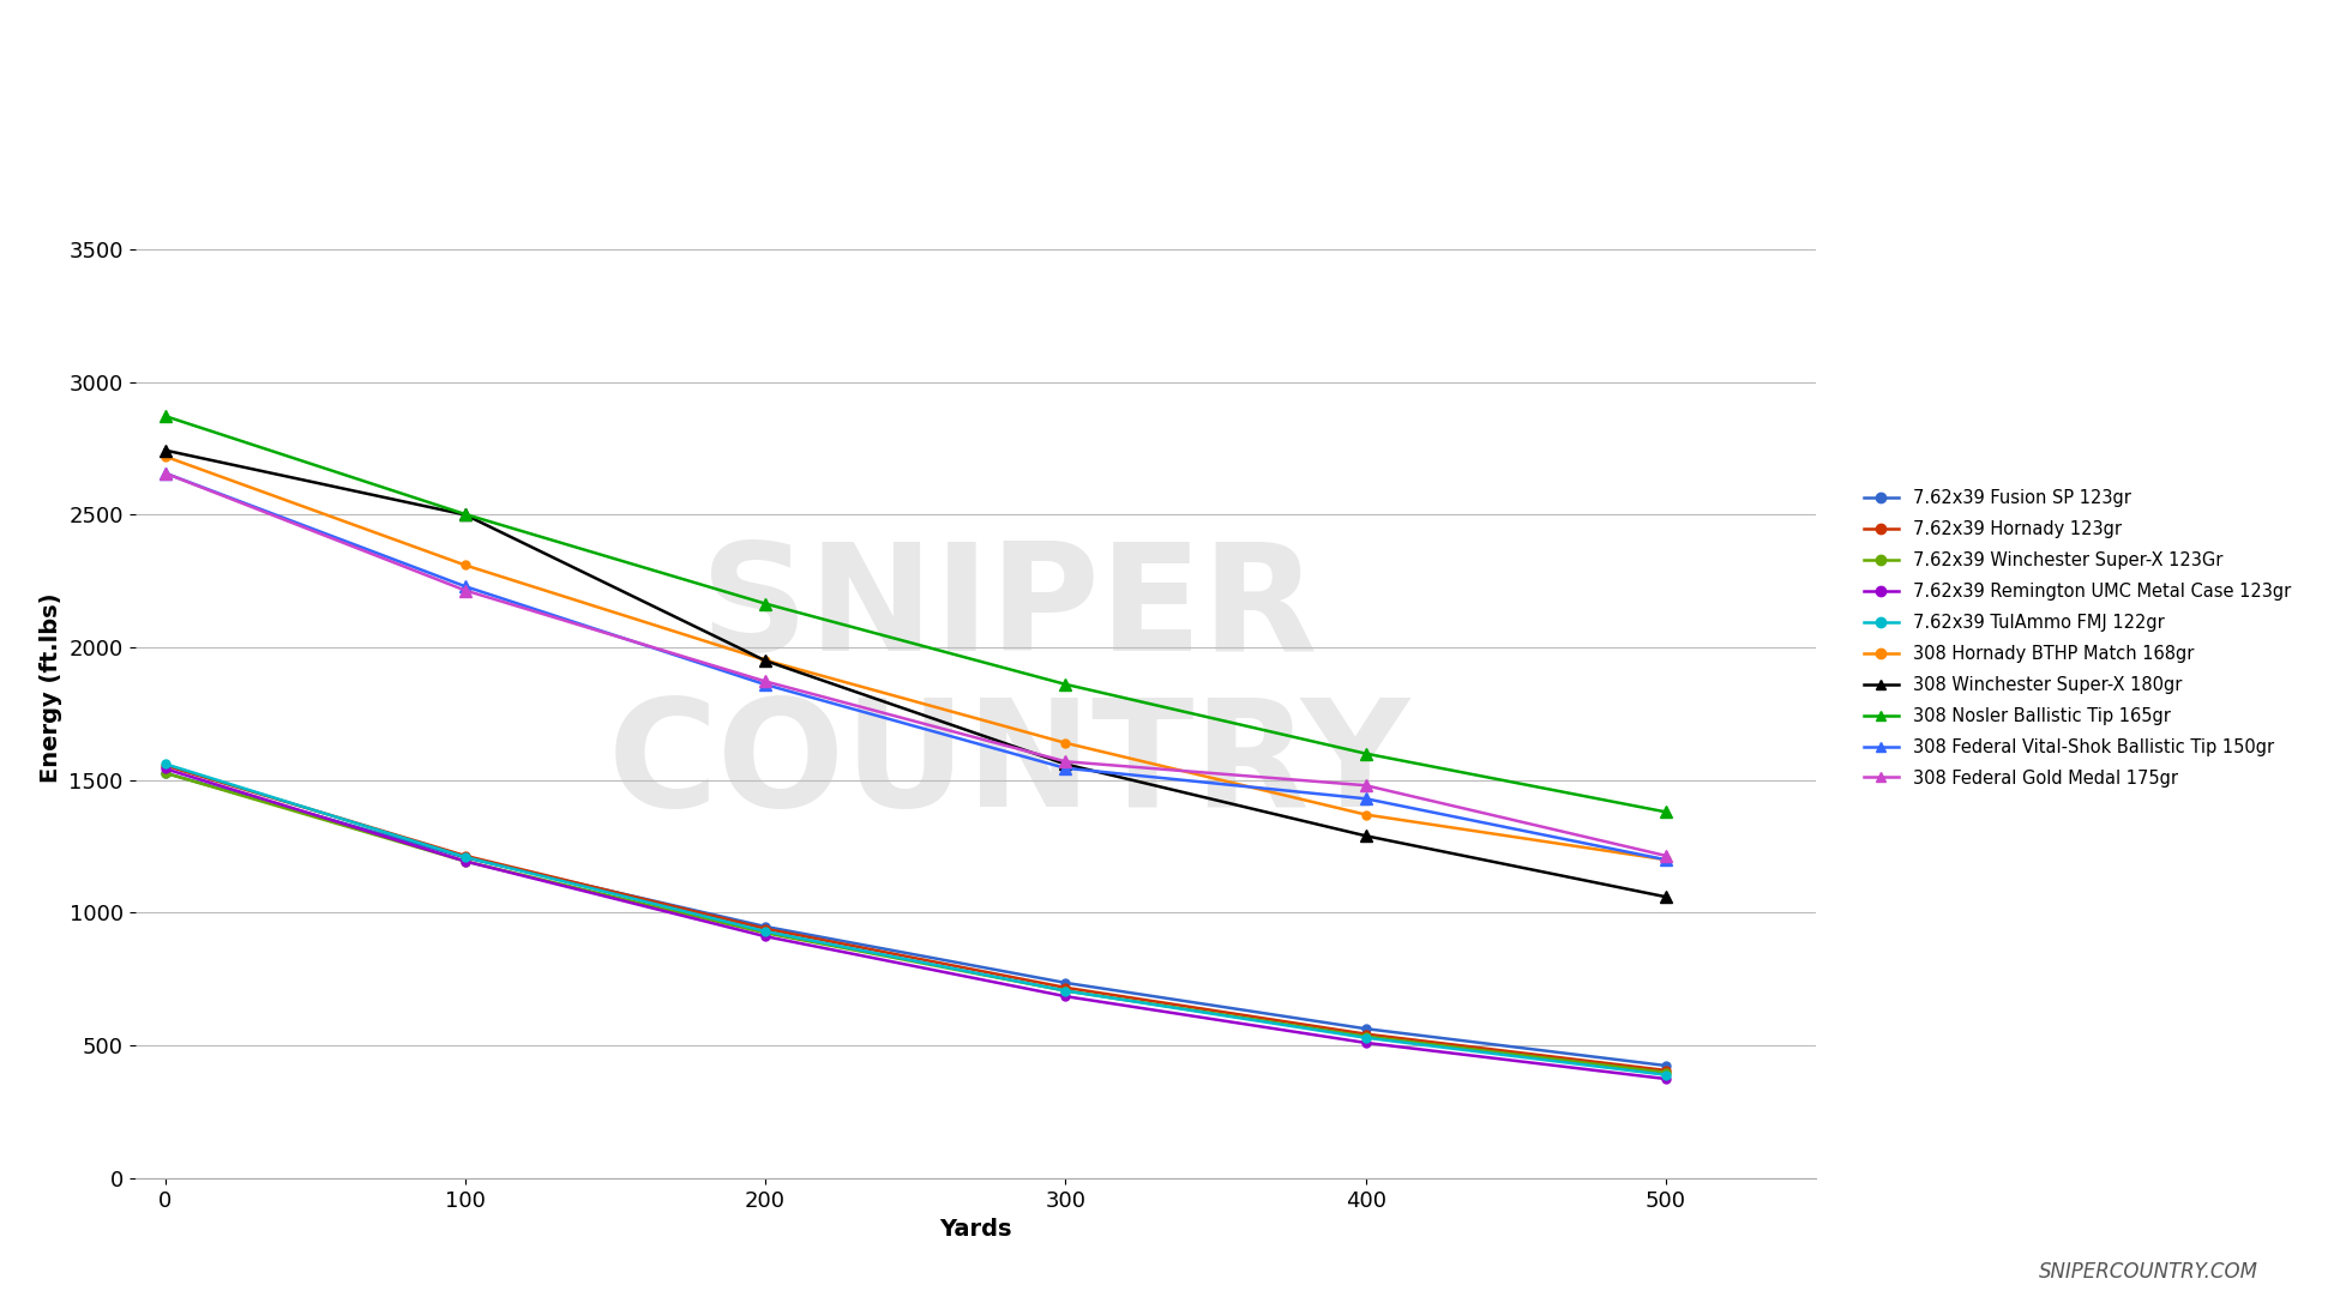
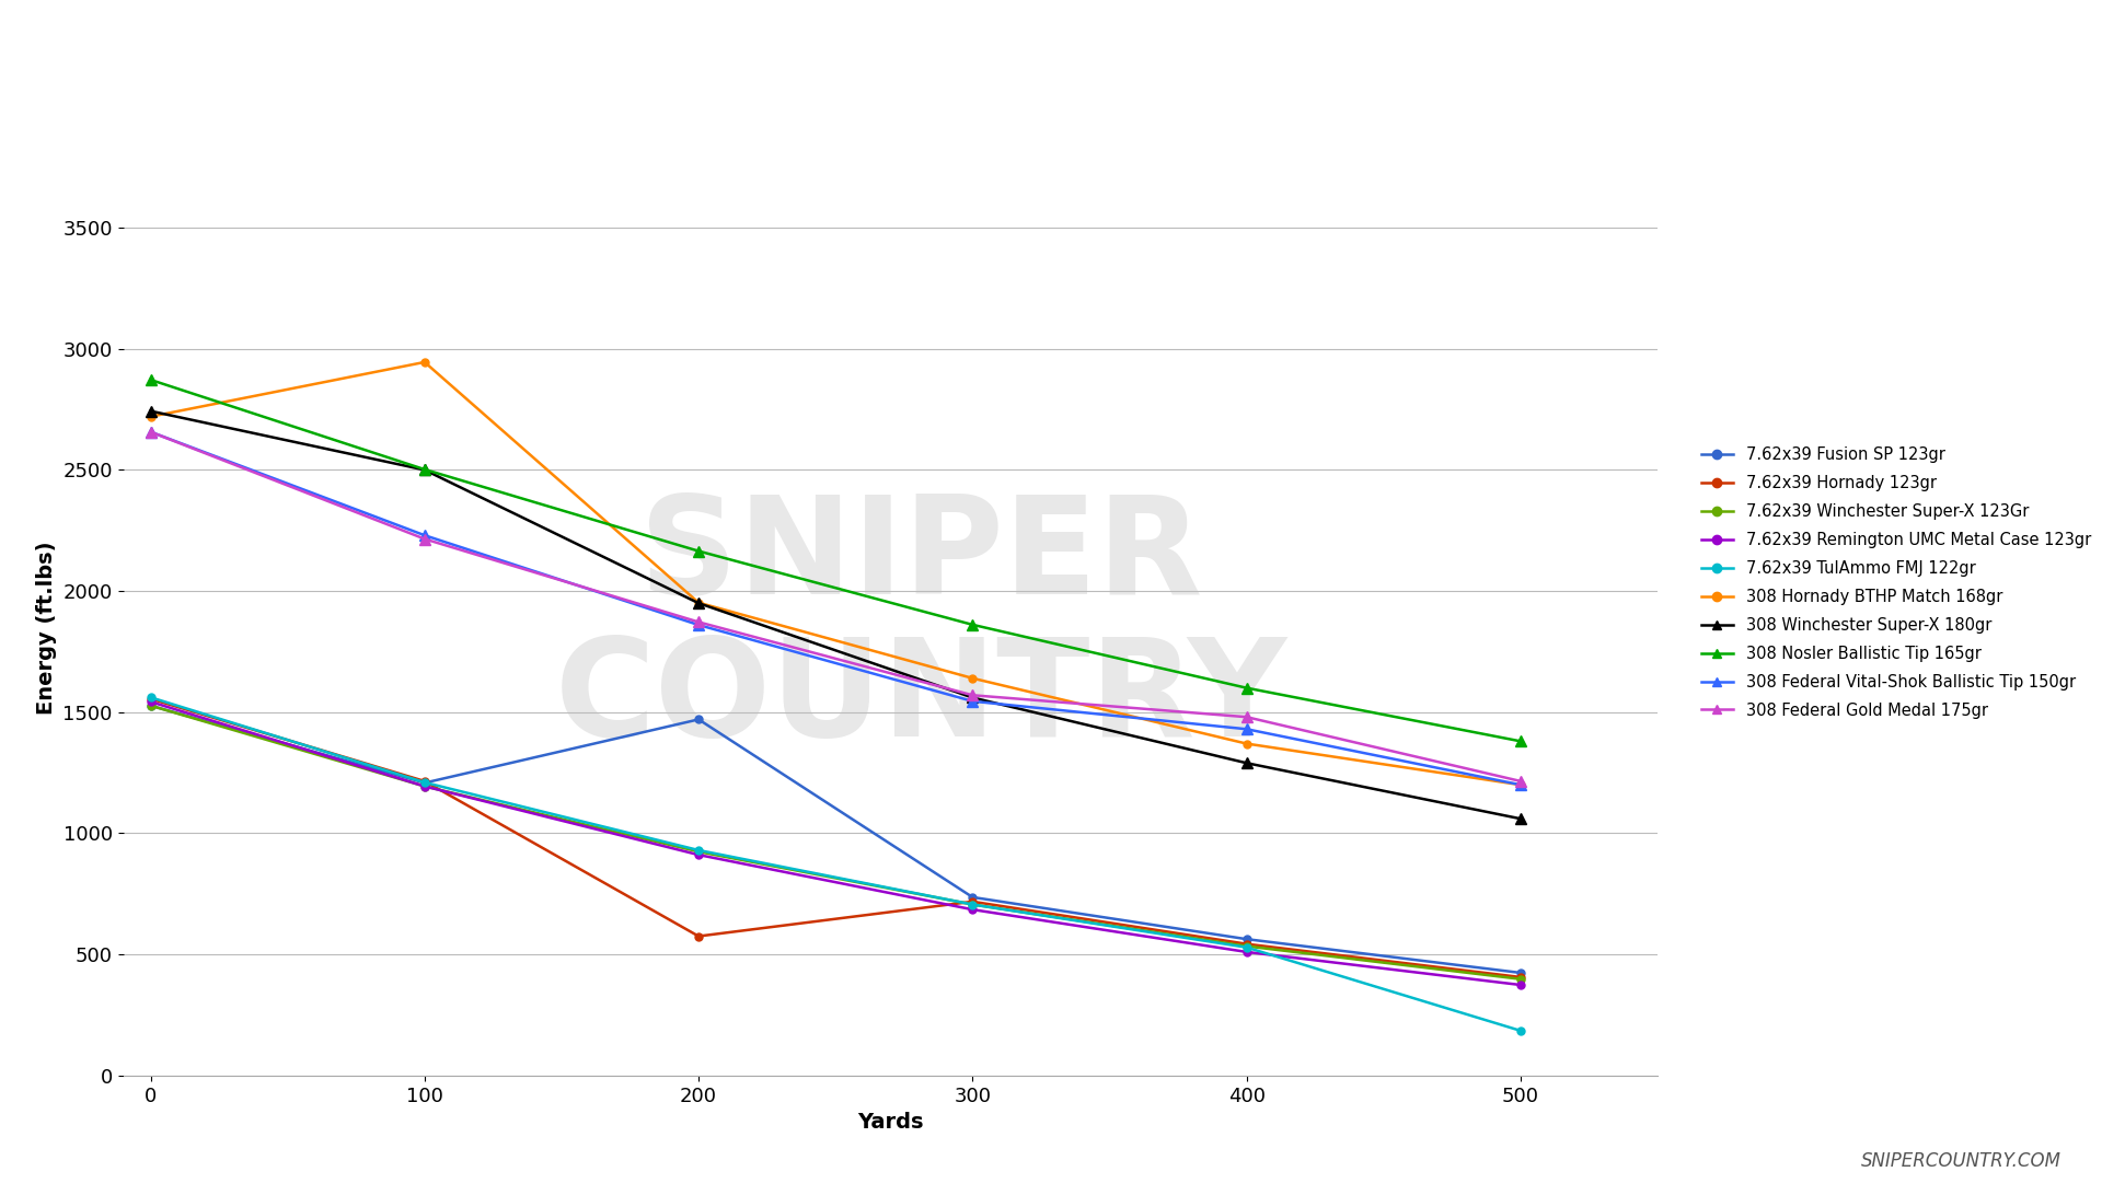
308 Hornady BTHP Match 168gr/100: 2310 -> 2945
7.62x39 Fusion SP 123gr/200: 948 -> 1470
7.62x39 Hornady 123gr/200: 940 -> 575
7.62x39 TulAmmo FMJ 122gr/500: 389 -> 185
